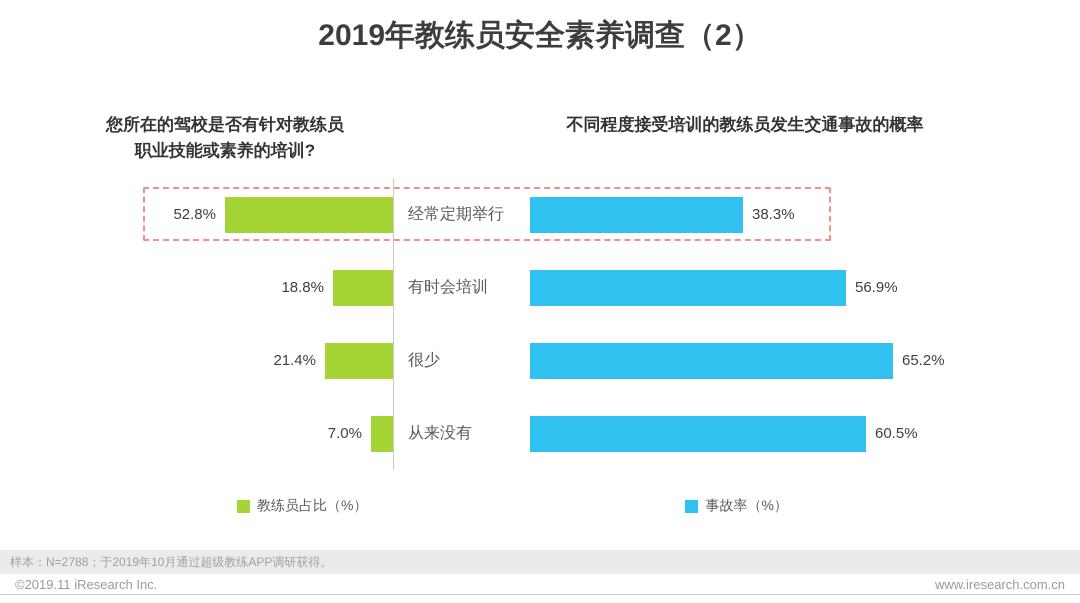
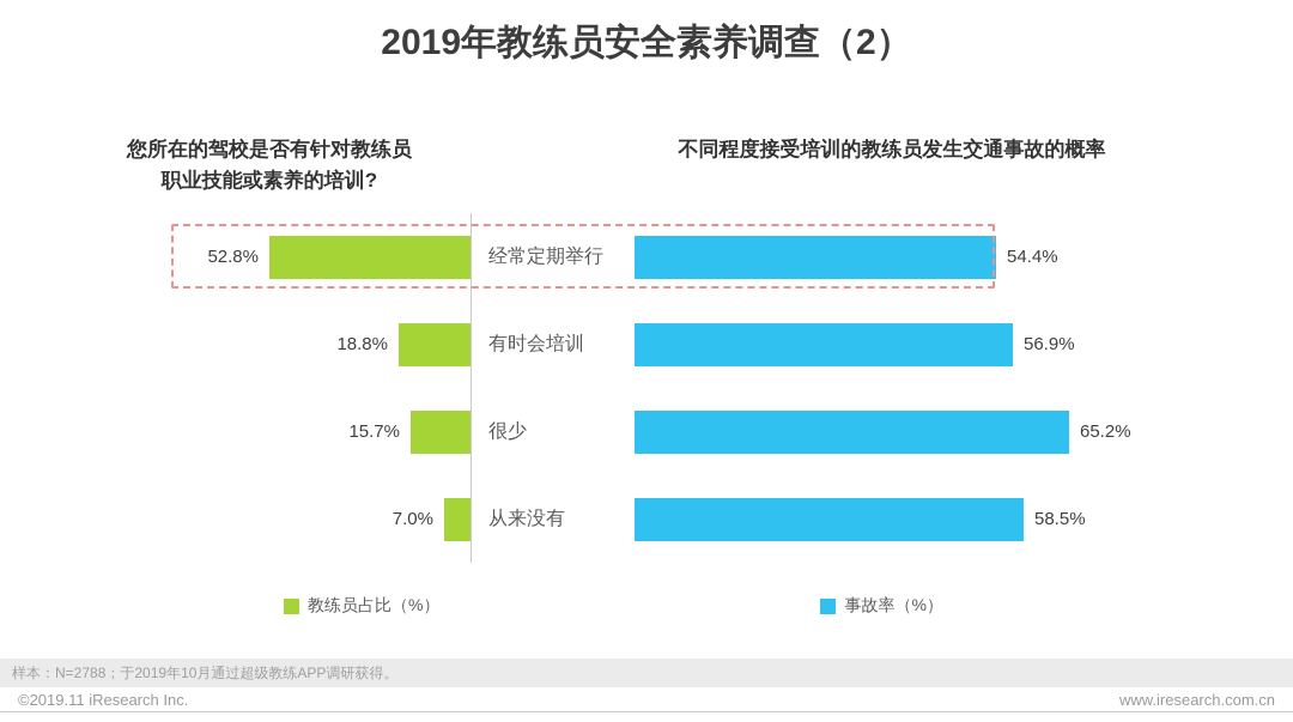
事故率（%）/经常定期举行: 38.3% -> 54.4%
教练员占比（%）/很少: 21.4% -> 15.7%
事故率（%）/从来没有: 60.5% -> 58.5%
